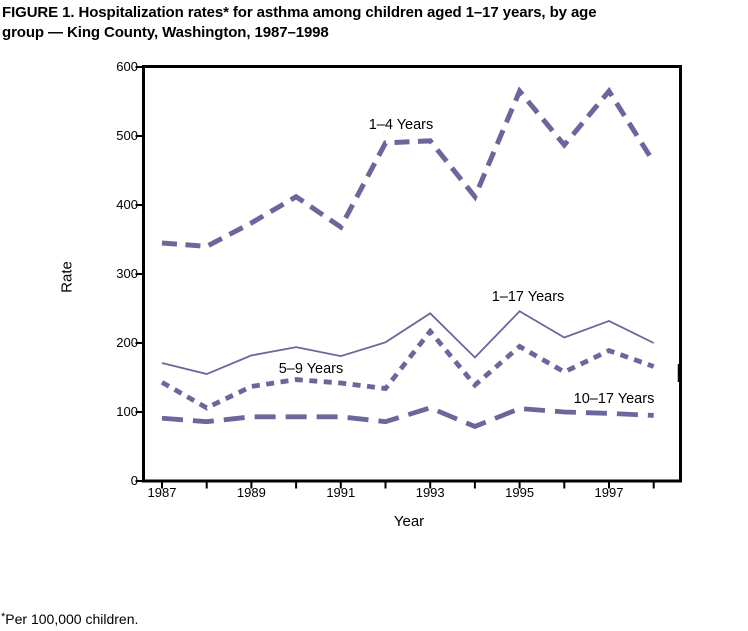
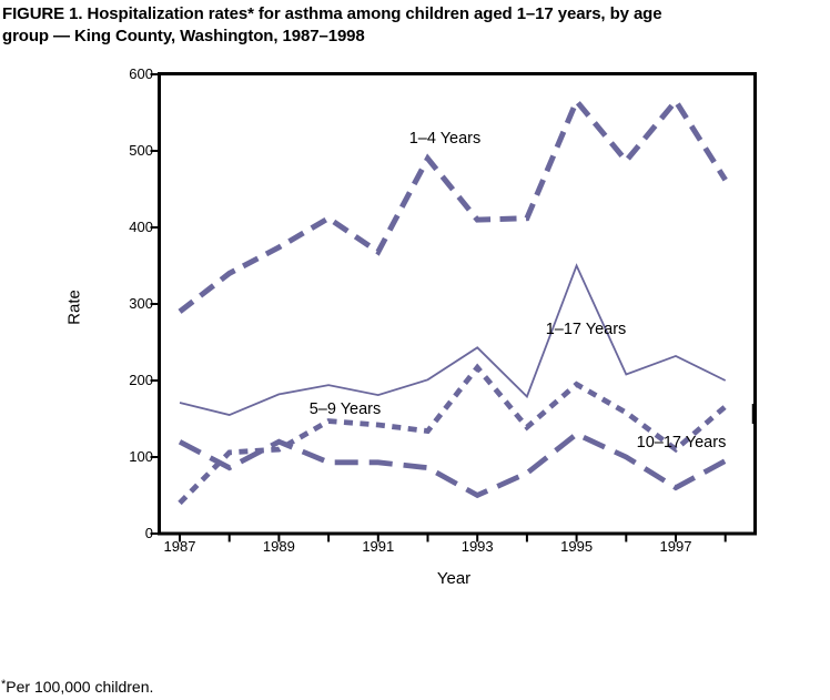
1–4 Years/1987: 340 -> 290
5–9 Years/1987: 140 -> 40
10–17 Years/1987: 90 -> 120
5–9 Years/1989: 140 -> 110
10–17 Years/1989: 90 -> 120
1–4 Years/1993: 490 -> 410
10–17 Years/1993: 110 -> 50
1–17 Years/1995: 250 -> 350
10–17 Years/1995: 100 -> 130
5–9 Years/1997: 190 -> 110
10–17 Years/1997: 100 -> 60
